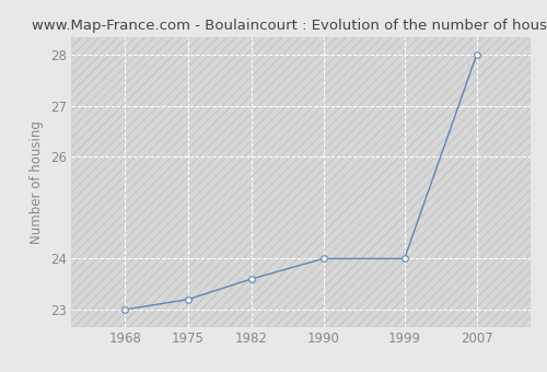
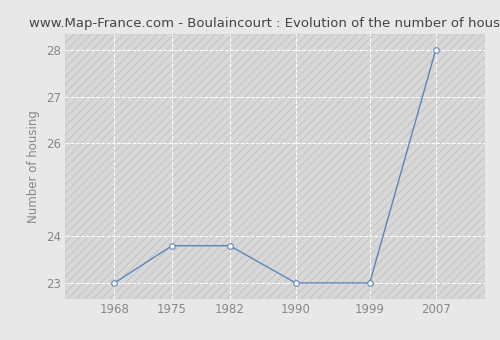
1975: 23.2 -> 23.8
1982: 23.6 -> 23.8
1990: 24.0 -> 23.0
1999: 24.0 -> 23.0
